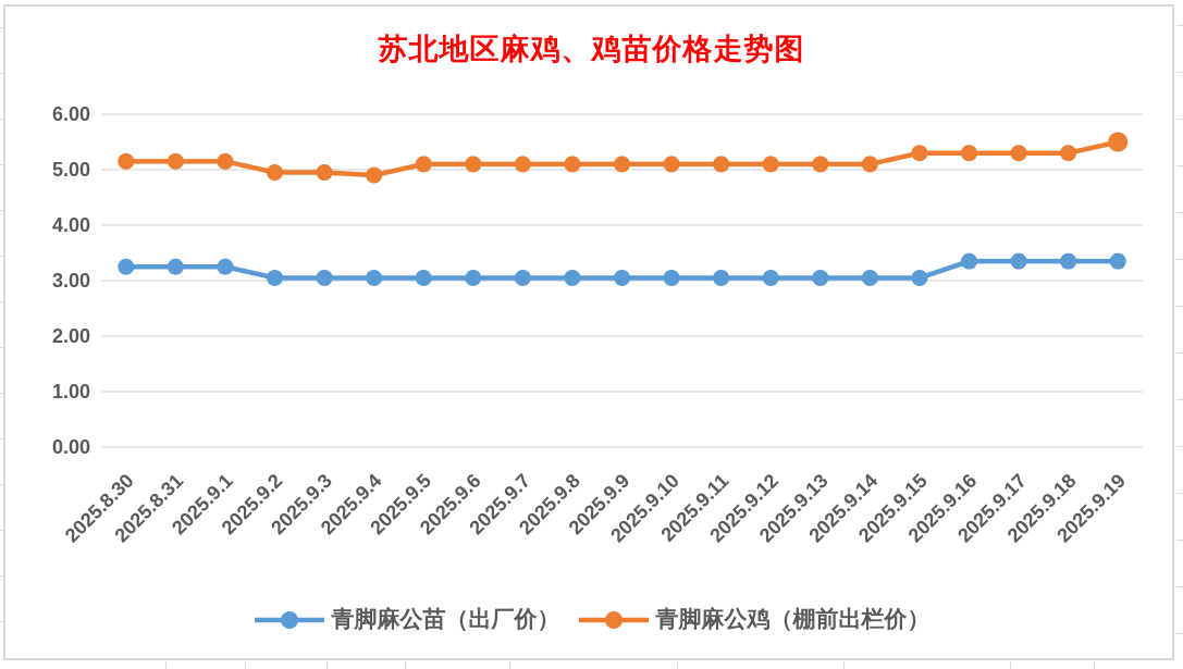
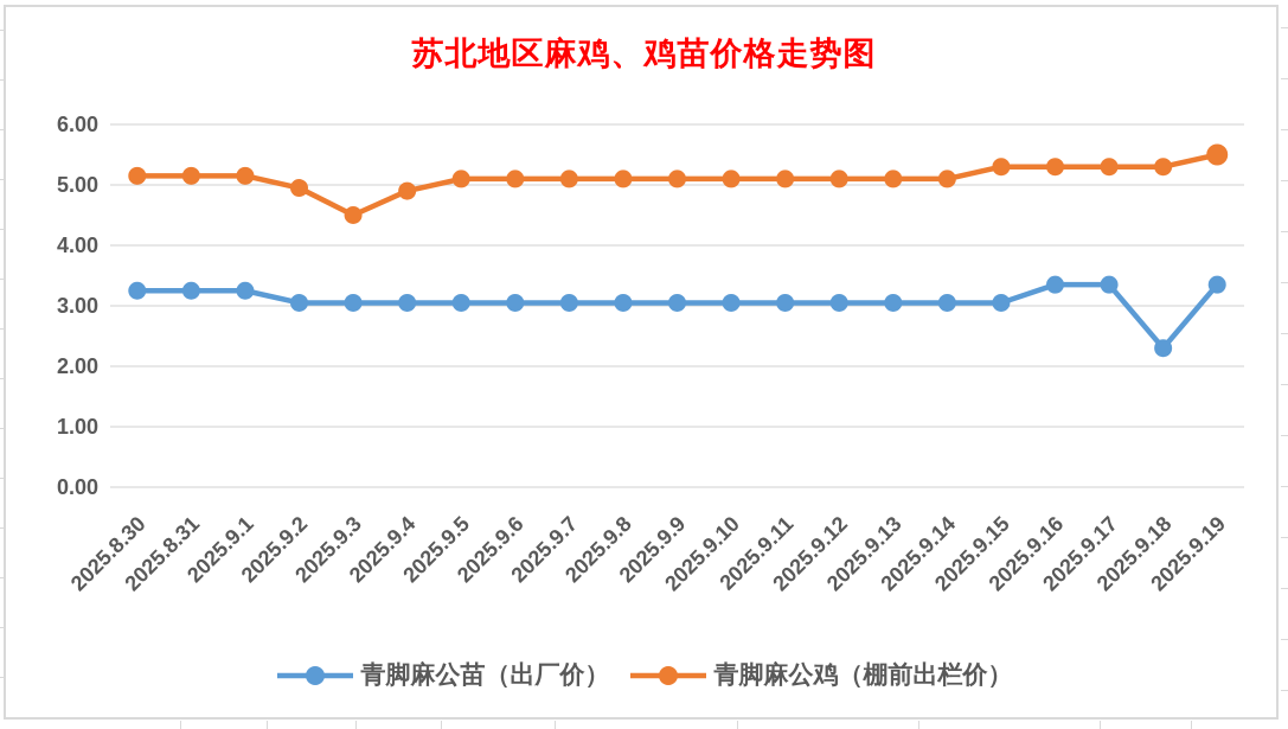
青脚麻公鸡（棚前出栏价）/2025.9.3: 5.0 -> 4.5
青脚麻公苗（出厂价）/2025.9.18: 3.4 -> 2.3
